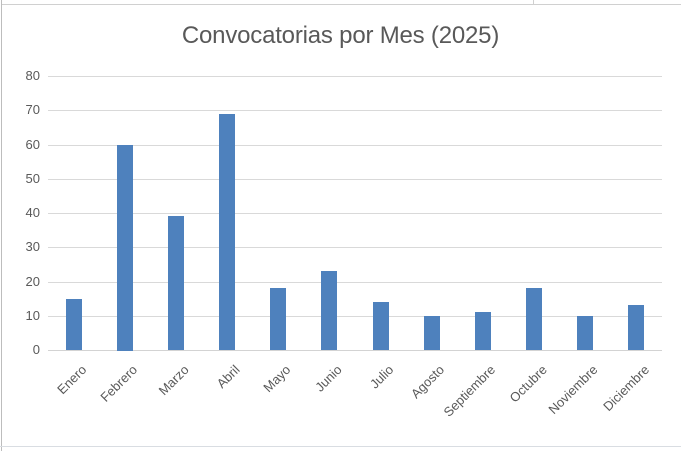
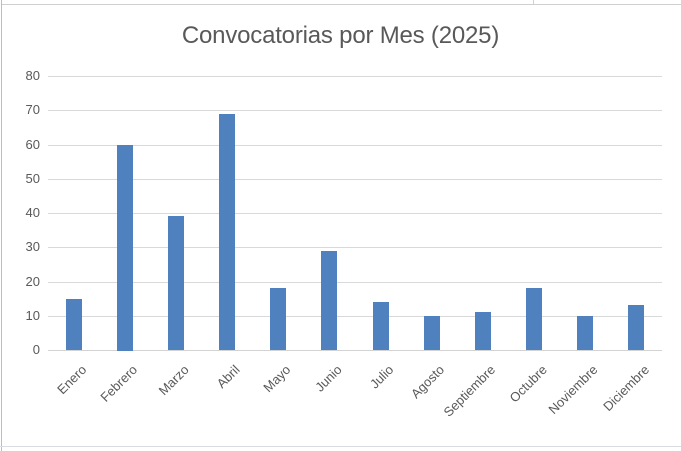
Junio: 23 -> 29
